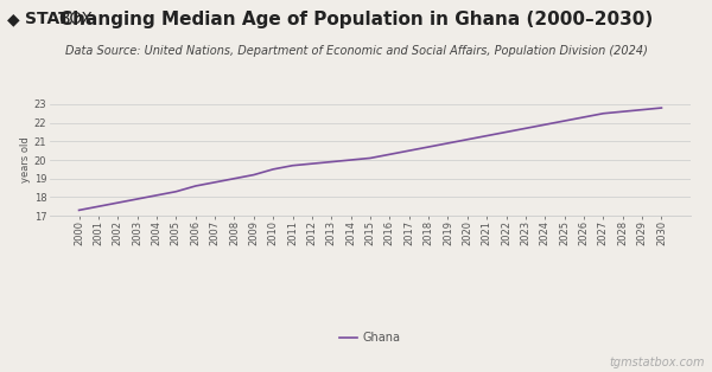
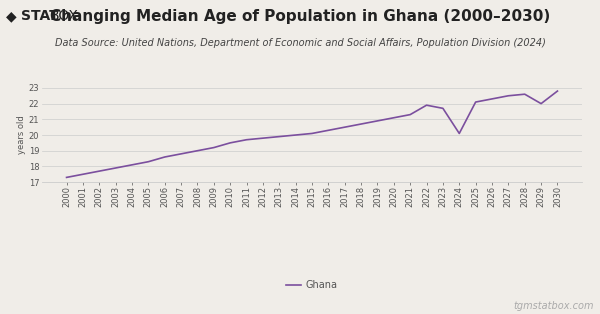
2022: 21.5 -> 21.9
2024: 21.9 -> 20.1
2029: 22.7 -> 22.0
